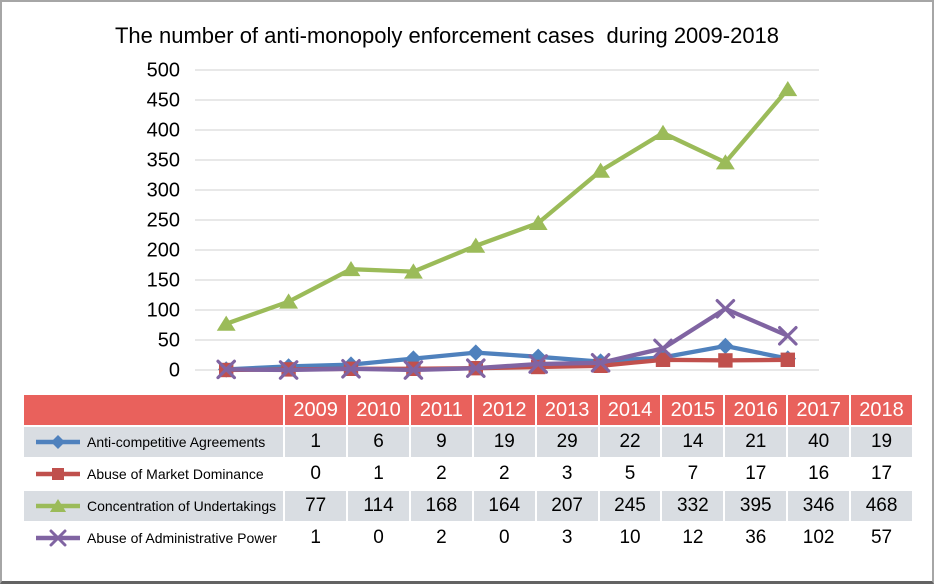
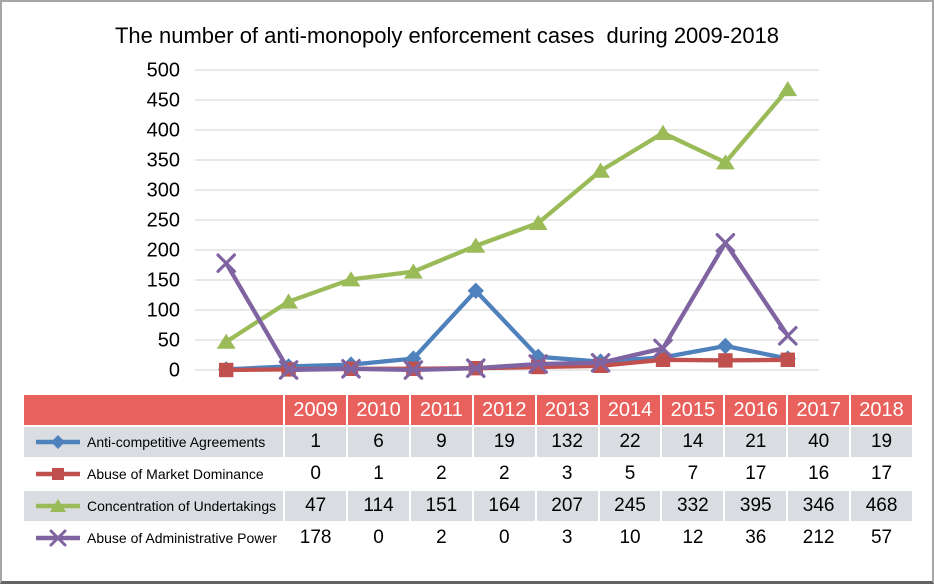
Concentration of Undertakings/2009: 77 -> 47
Abuse of Administrative Power/2009: 1 -> 178
Concentration of Undertakings/2011: 168 -> 151
Anti-competitive Agreements/2013: 29 -> 132
Abuse of Administrative Power/2017: 102 -> 212
